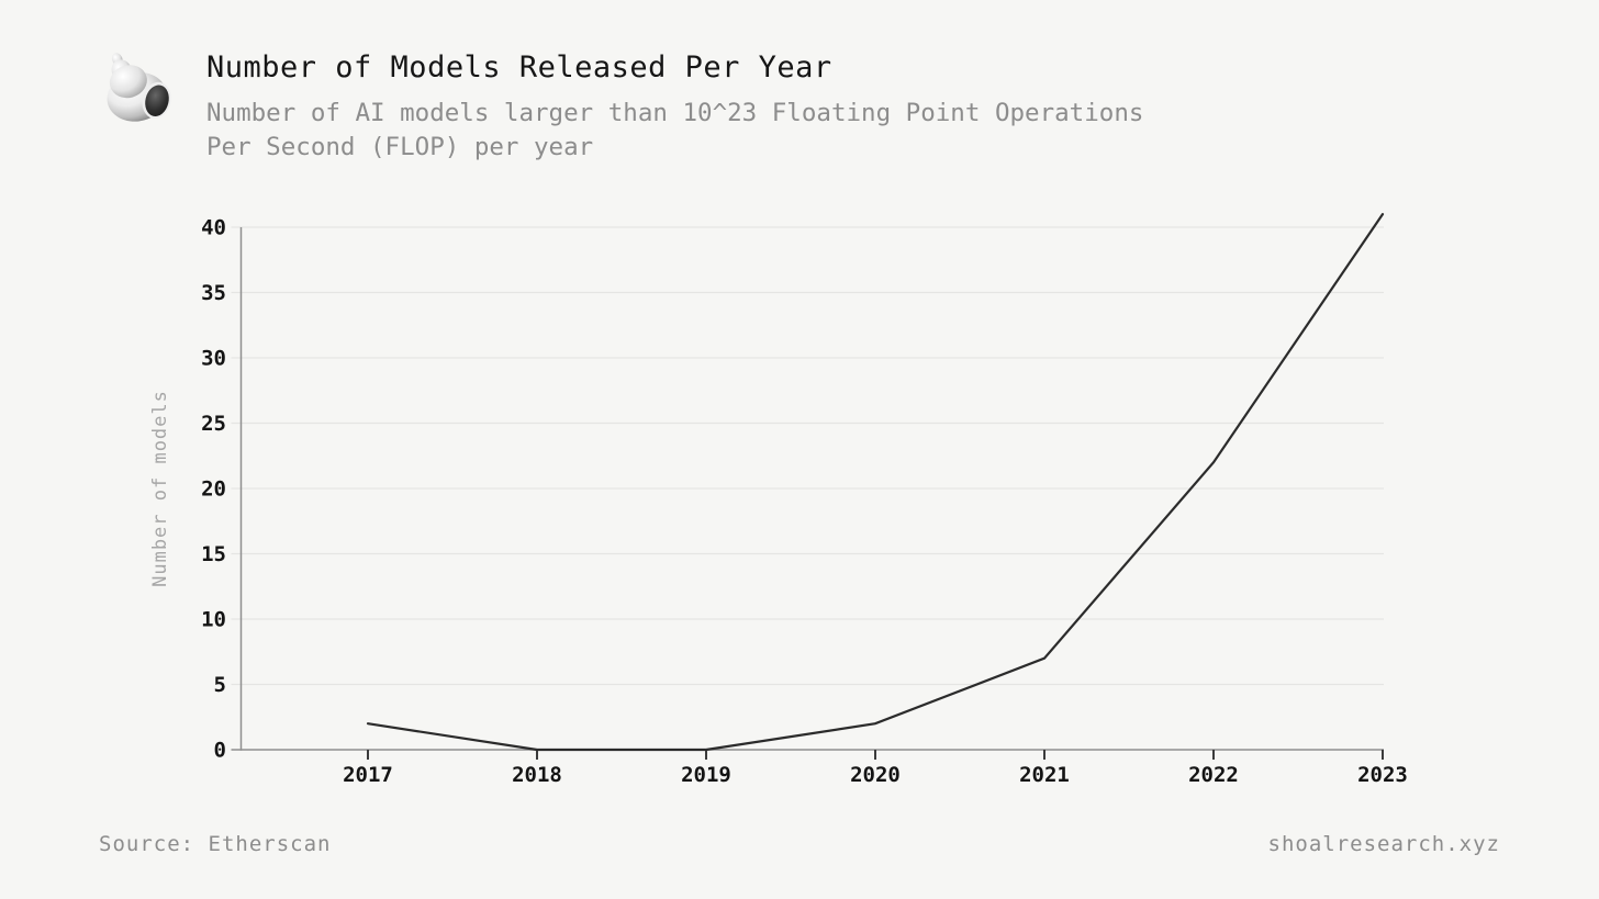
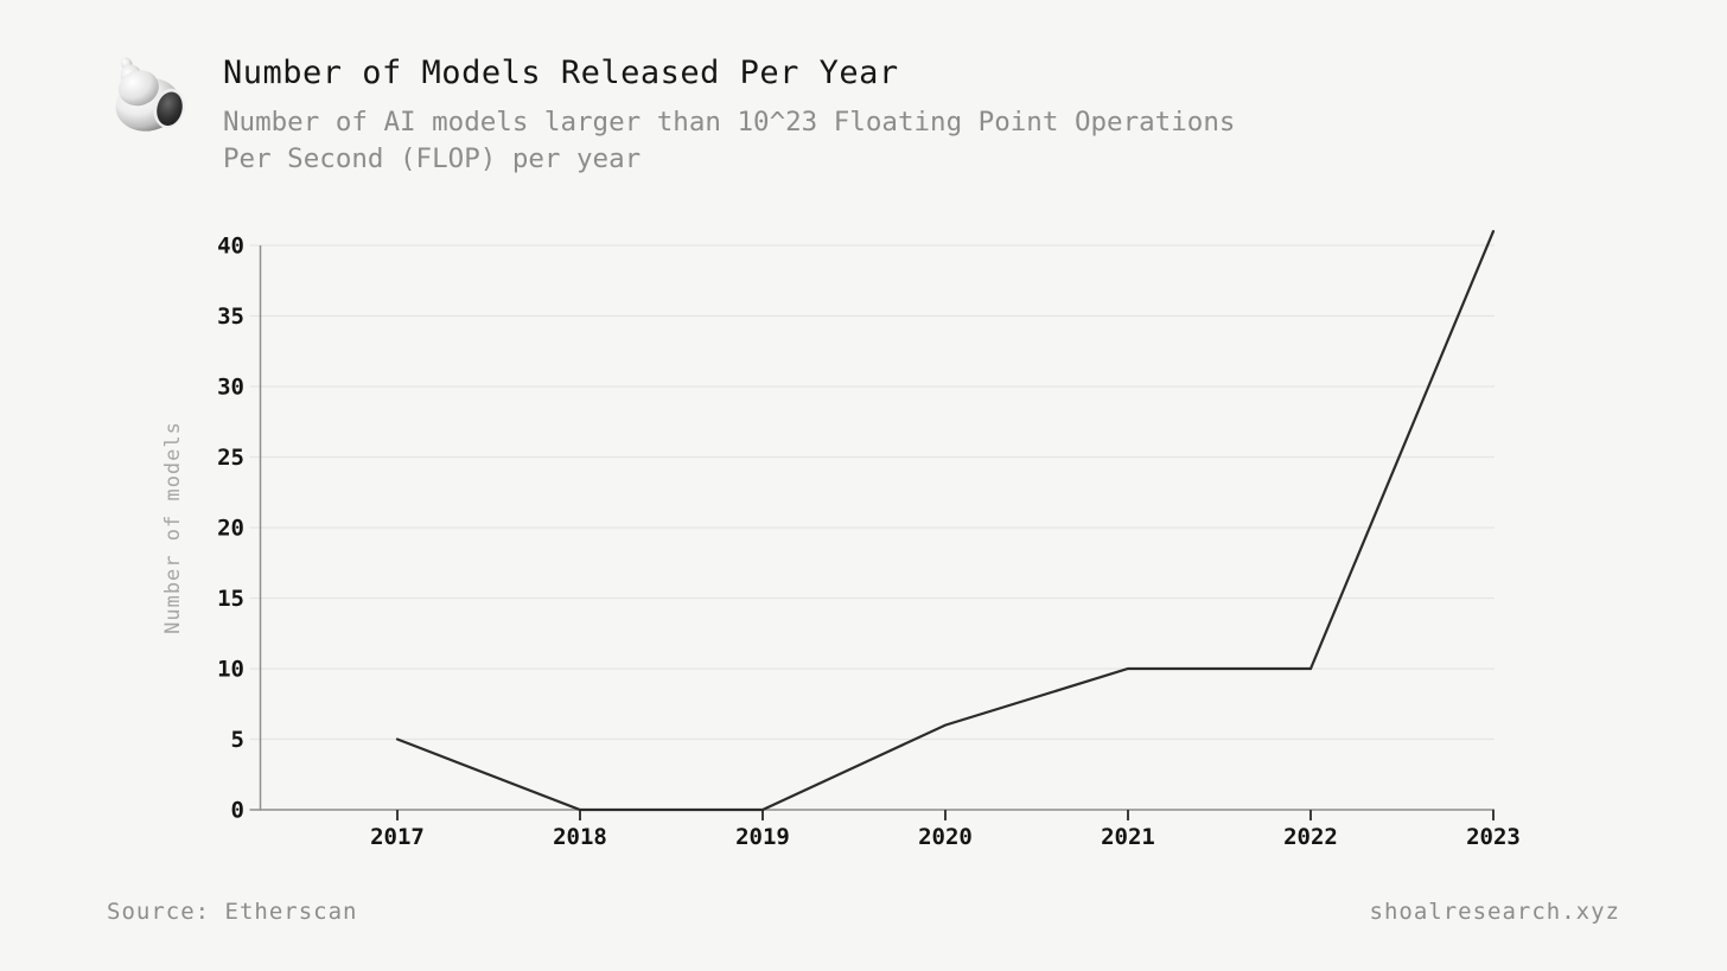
2017: 2 -> 5
2020: 2 -> 6
2021: 7 -> 10
2022: 22 -> 10
